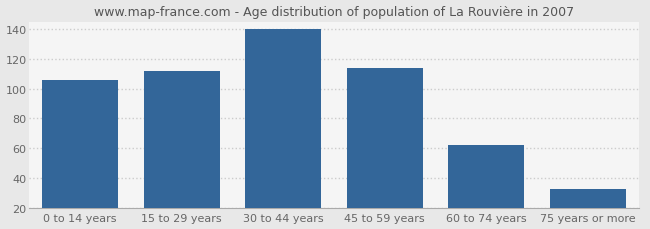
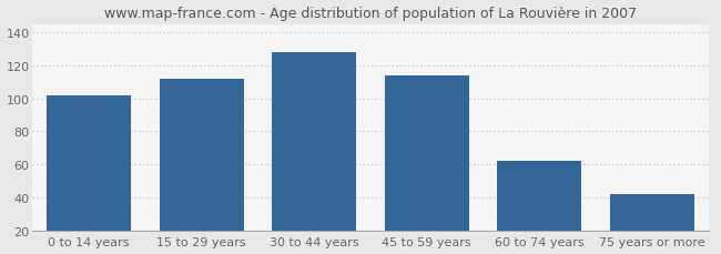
0 to 14 years: 106 -> 102
30 to 44 years: 140 -> 128
75 years or more: 33 -> 42
